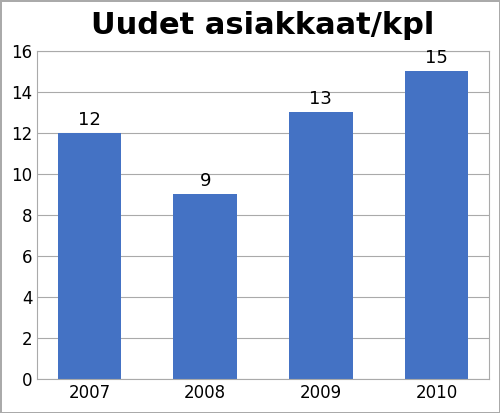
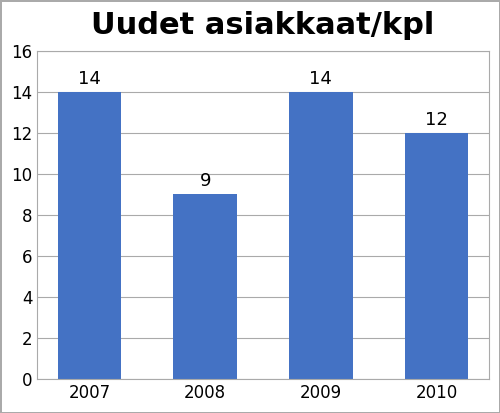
2007: 12 -> 14
2009: 13 -> 14
2010: 15 -> 12
